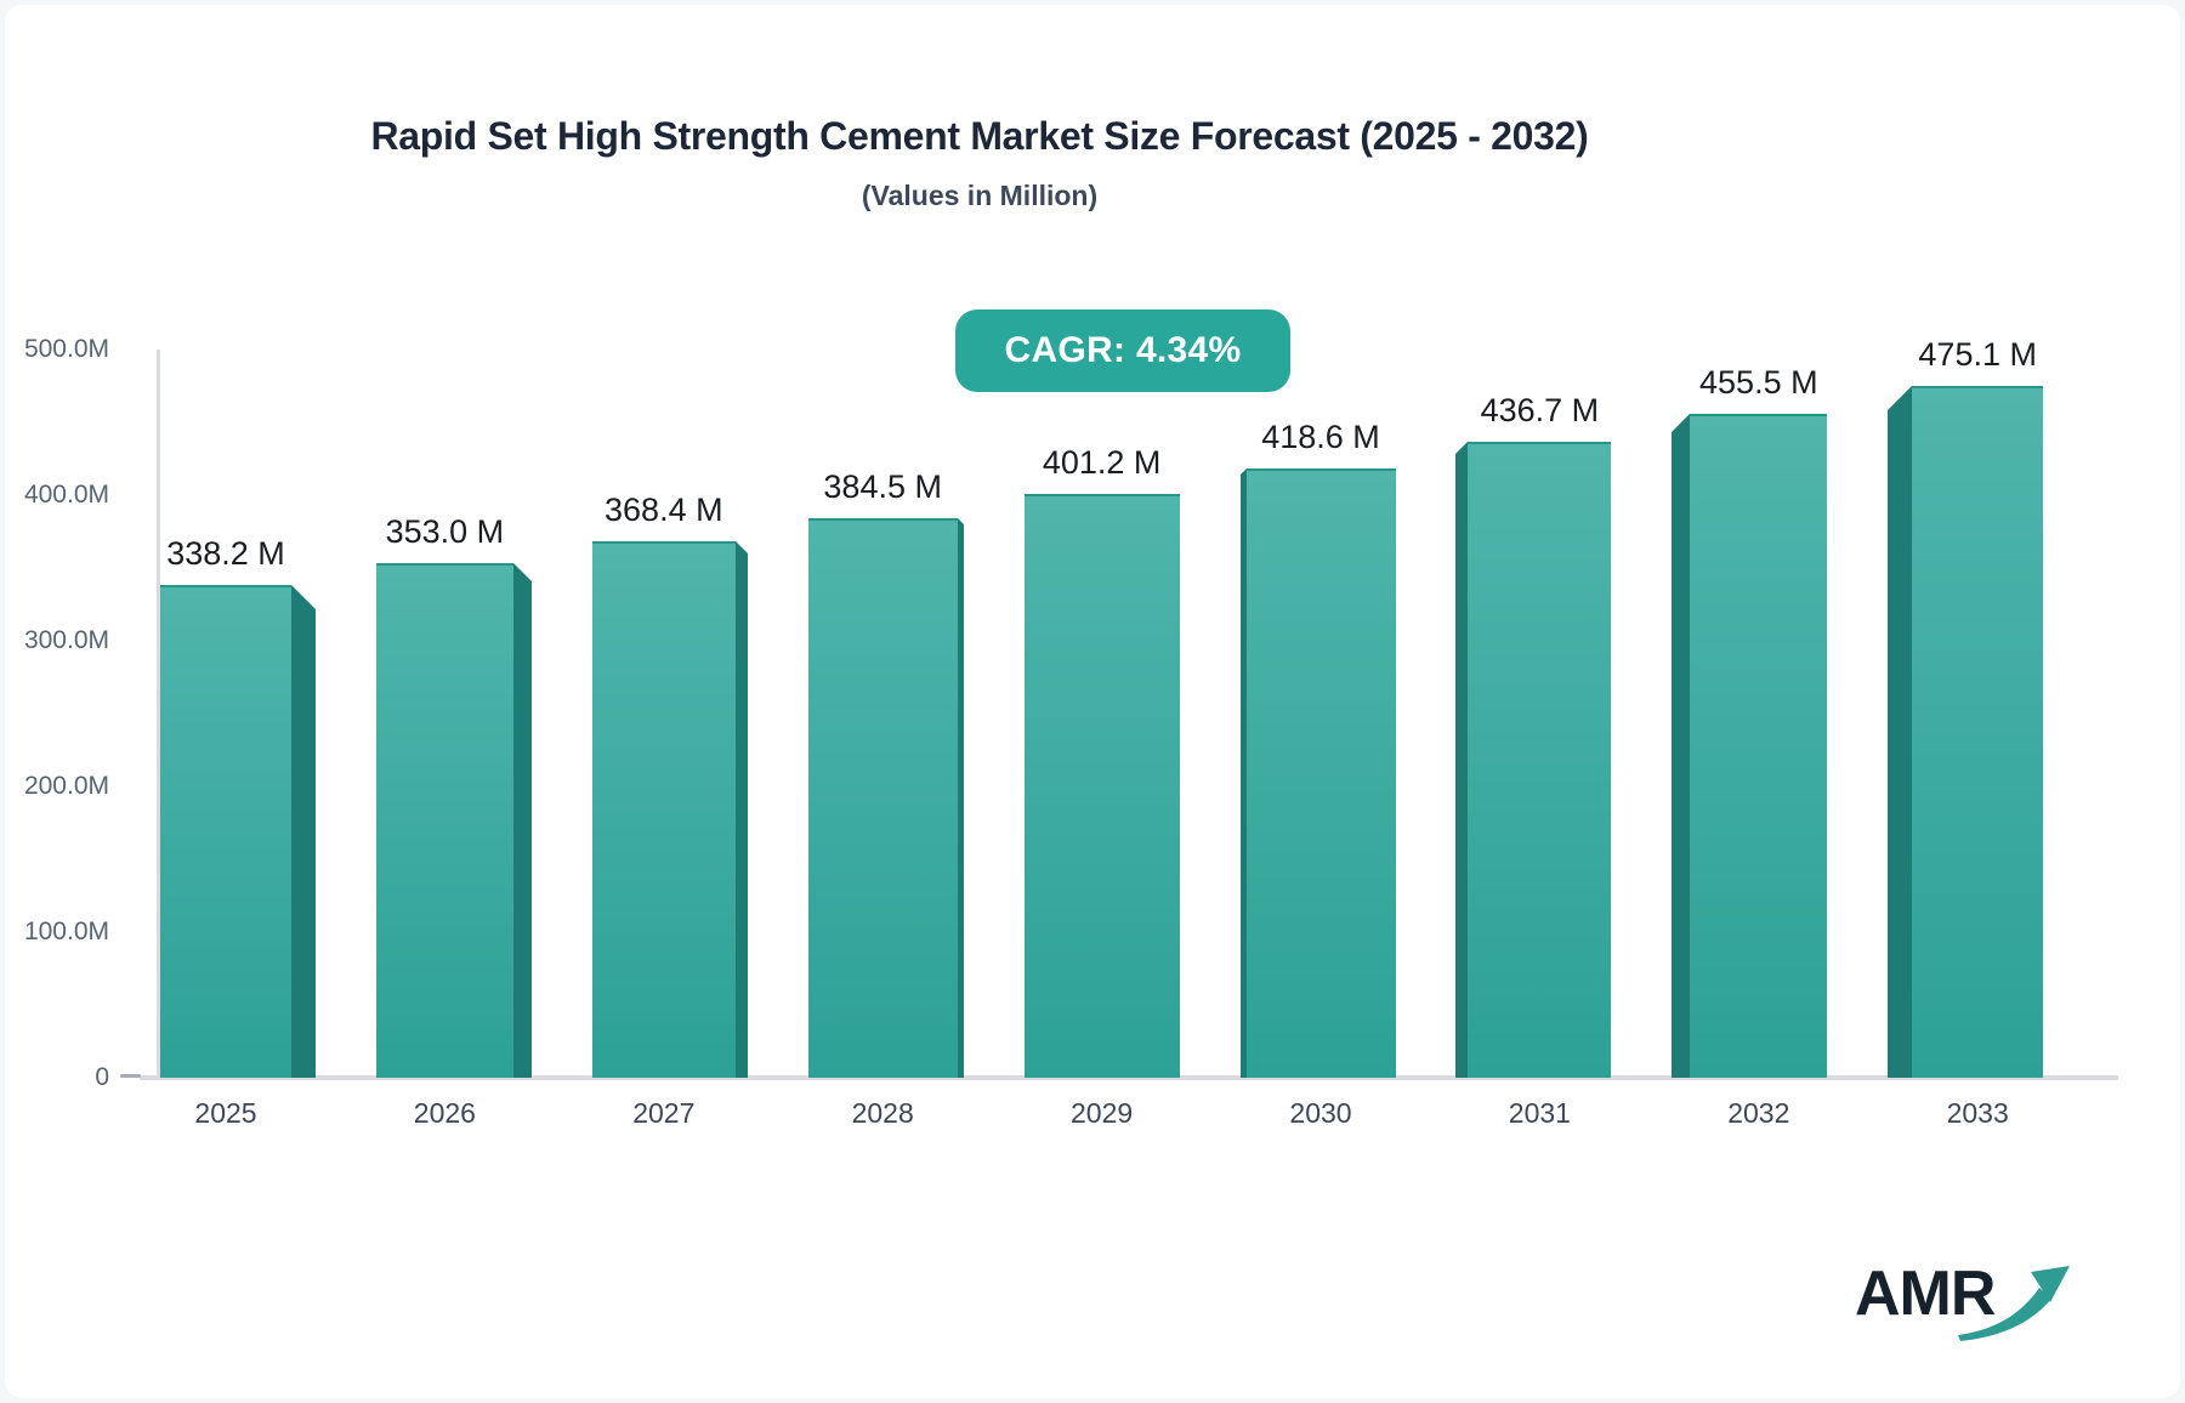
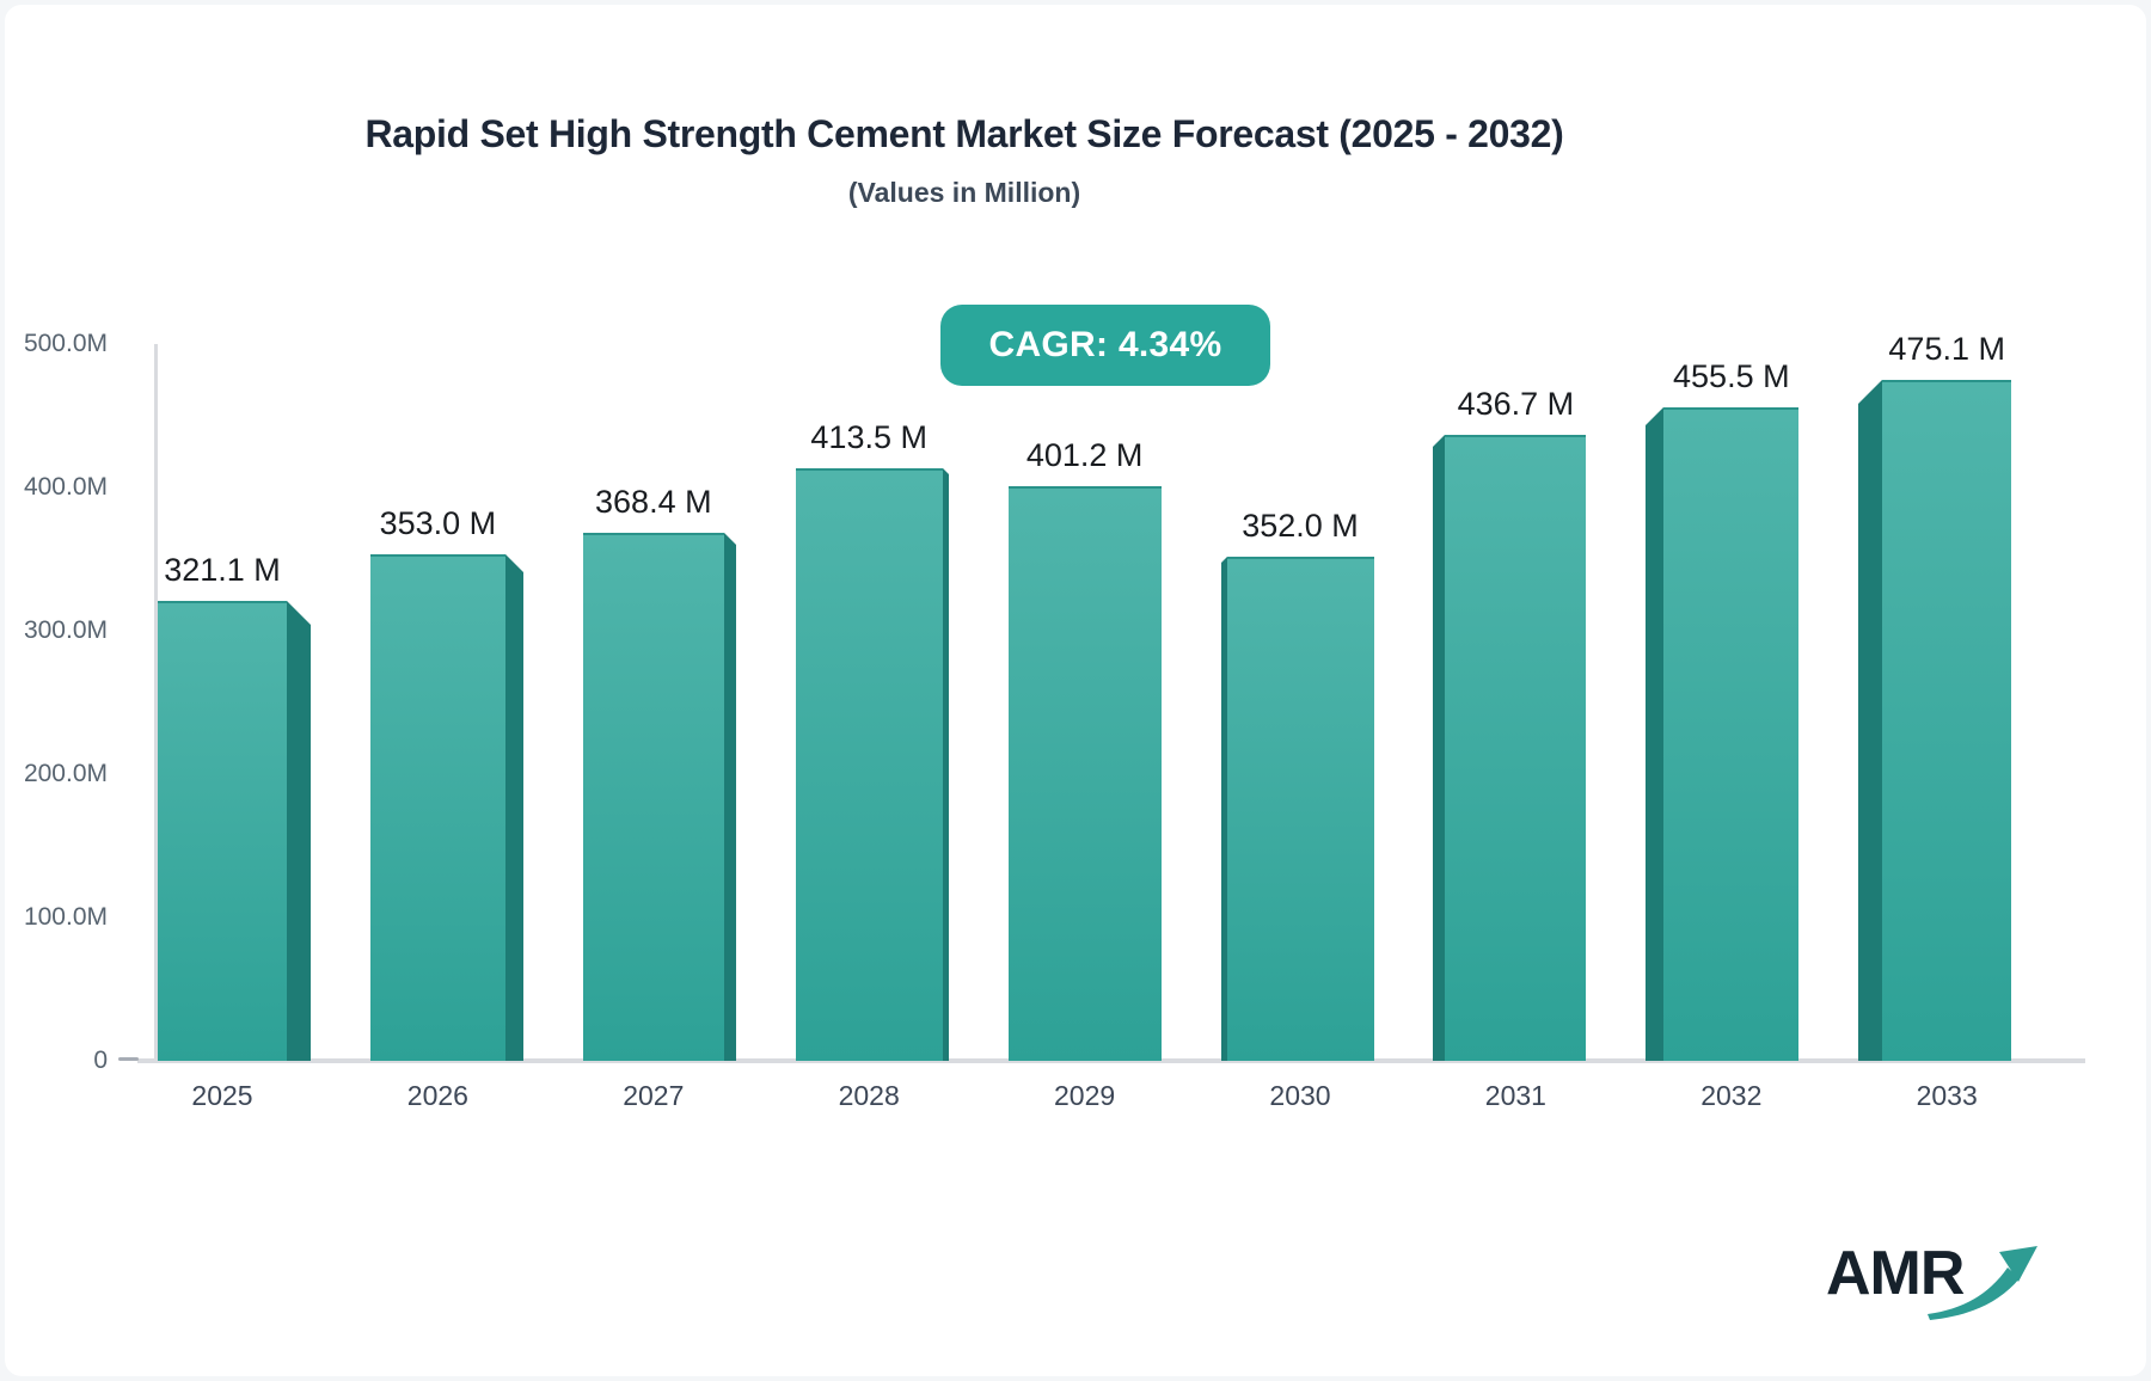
2025: 338.2 -> 321.1
2028: 384.5 -> 413.5
2030: 418.6 -> 352.0
